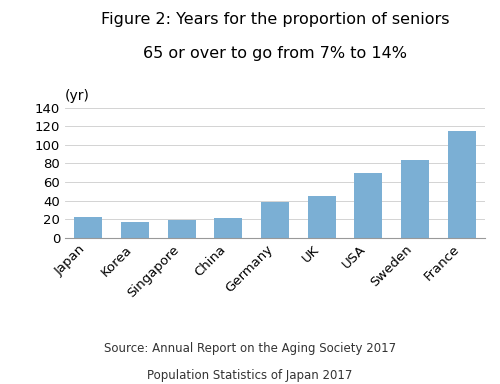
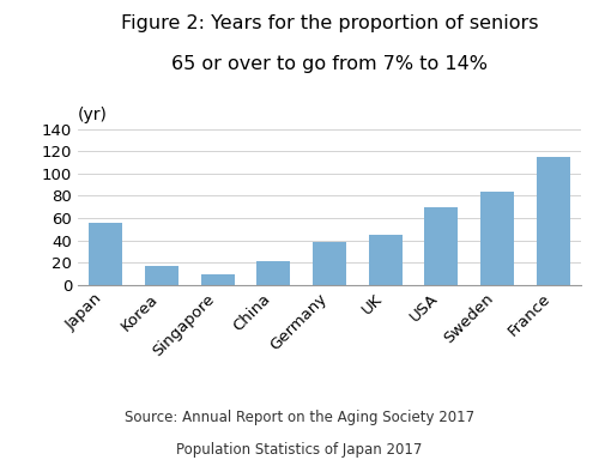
Japan: 23 -> 56
Singapore: 19 -> 10
